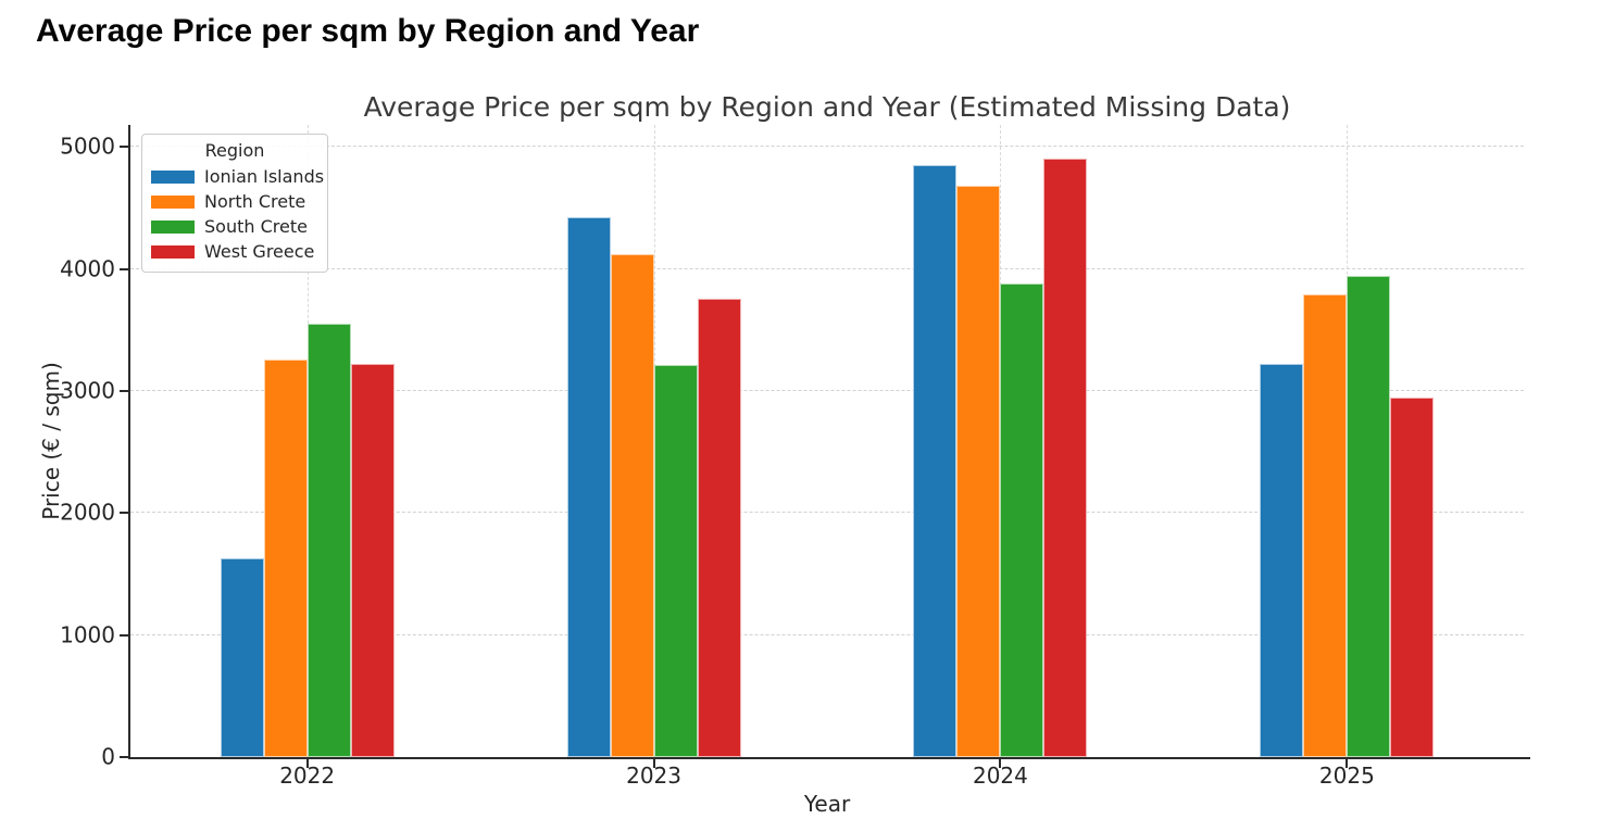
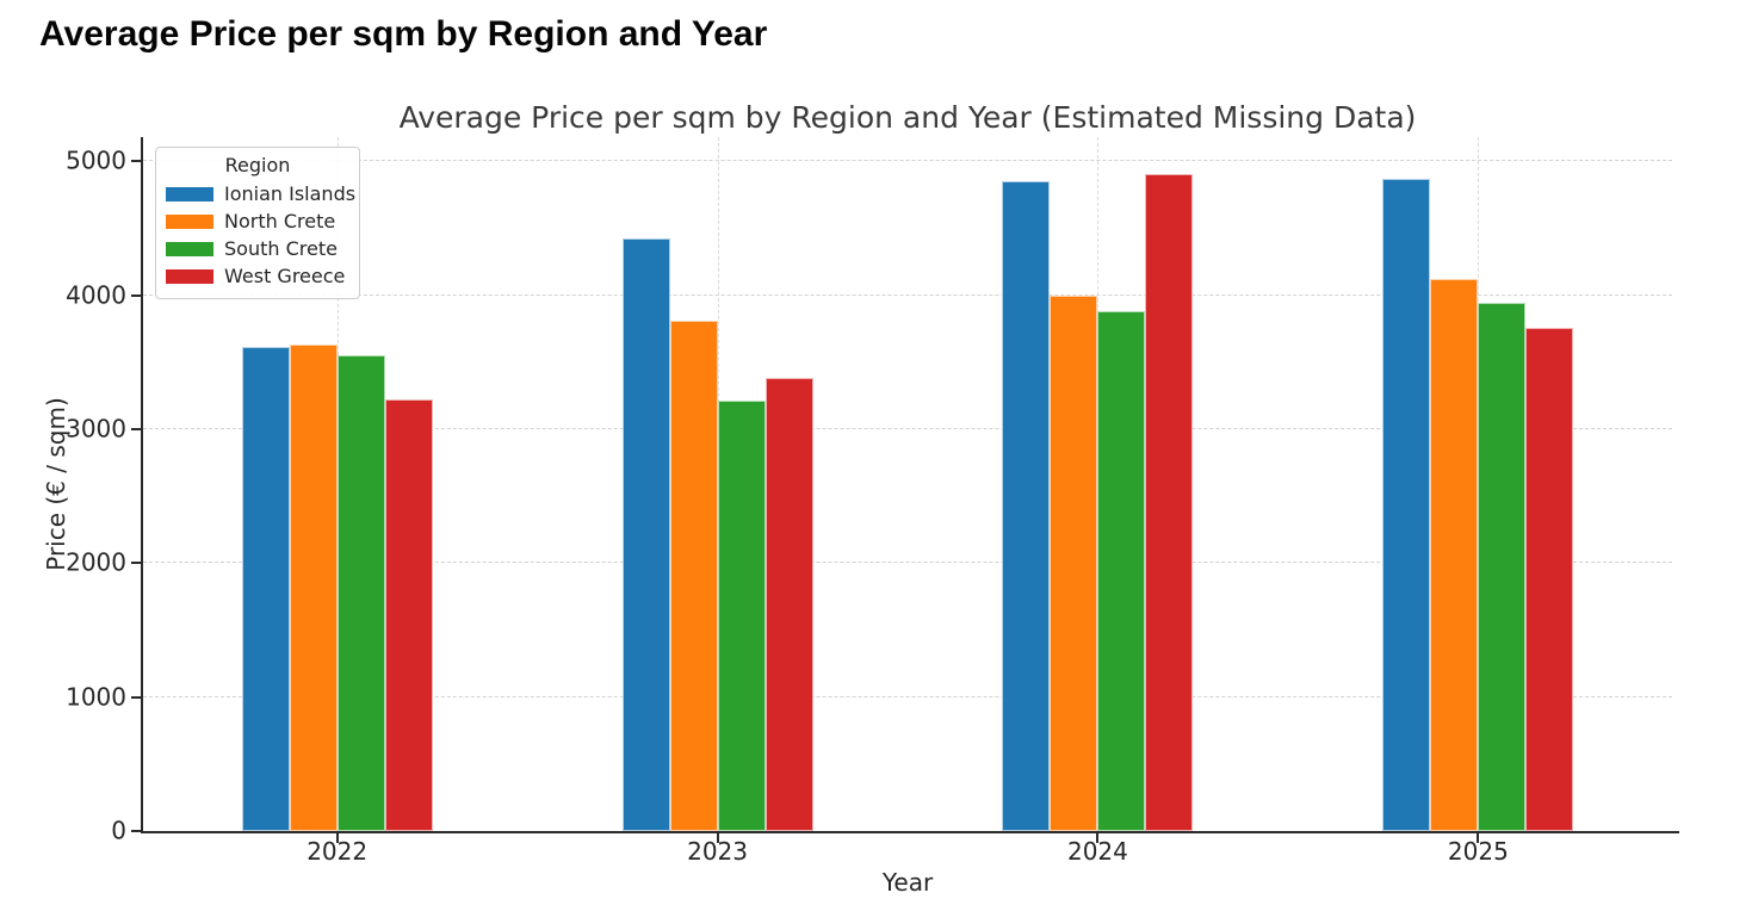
Ionian Islands/2022: 1630 -> 3610
North Crete/2022: 3260 -> 3630
North Crete/2023: 4120 -> 3810
West Greece/2023: 3760 -> 3380
North Crete/2024: 4680 -> 4000
Ionian Islands/2025: 3220 -> 4870
North Crete/2025: 3790 -> 4120
West Greece/2025: 2950 -> 3760
